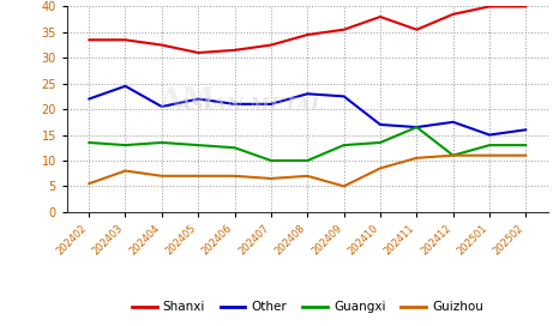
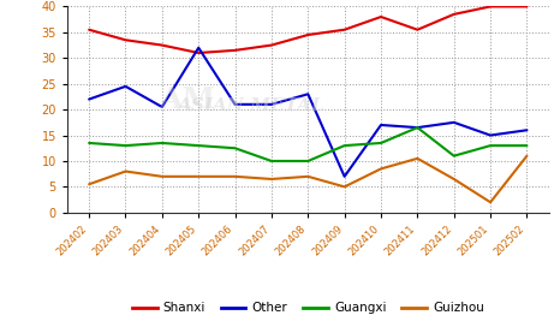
Shanxi/202402: 33.5 -> 35.5
Other/202405: 22.0 -> 32.0
Other/202409: 22.5 -> 7.0
Guizhou/202412: 11.0 -> 6.5
Guizhou/202501: 11.0 -> 2.0
